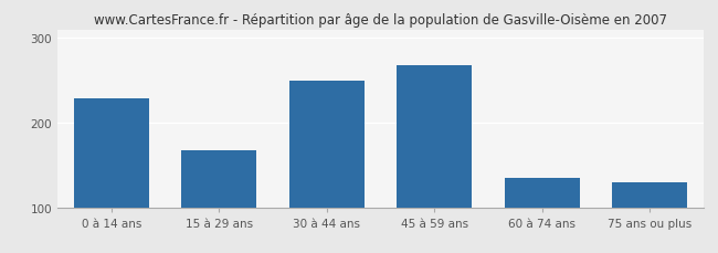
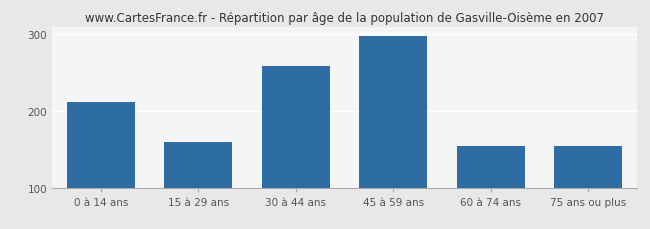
0 à 14 ans: 228 -> 212
15 à 29 ans: 167 -> 160
30 à 44 ans: 250 -> 258
45 à 59 ans: 268 -> 298
60 à 74 ans: 135 -> 154
75 ans ou plus: 130 -> 154
